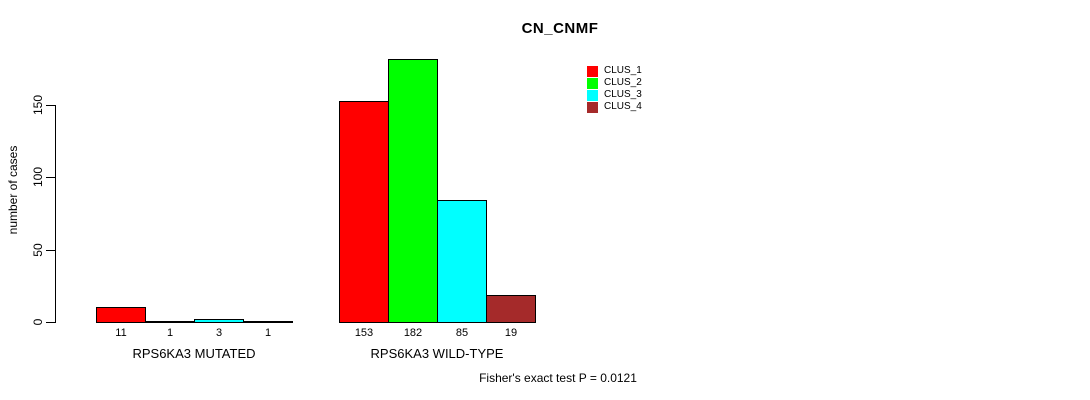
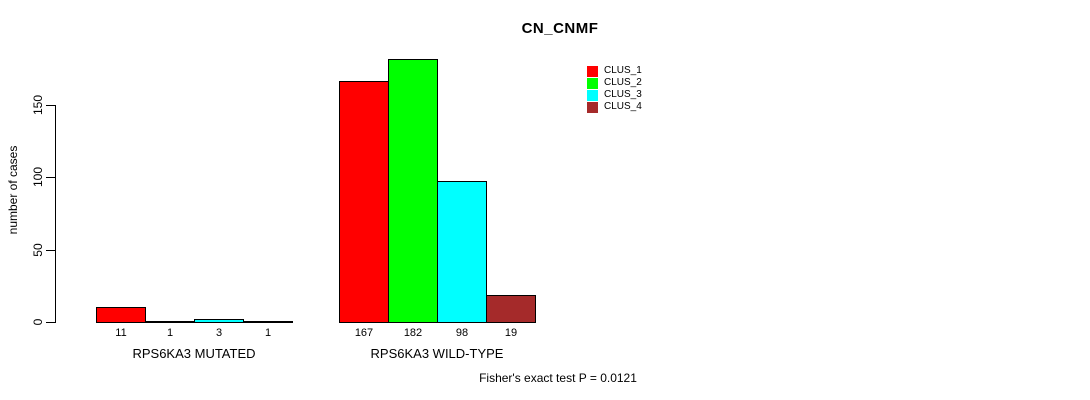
CLUS_1/RPS6KA3 WILD-TYPE: 153 -> 167
CLUS_3/RPS6KA3 WILD-TYPE: 85 -> 98
